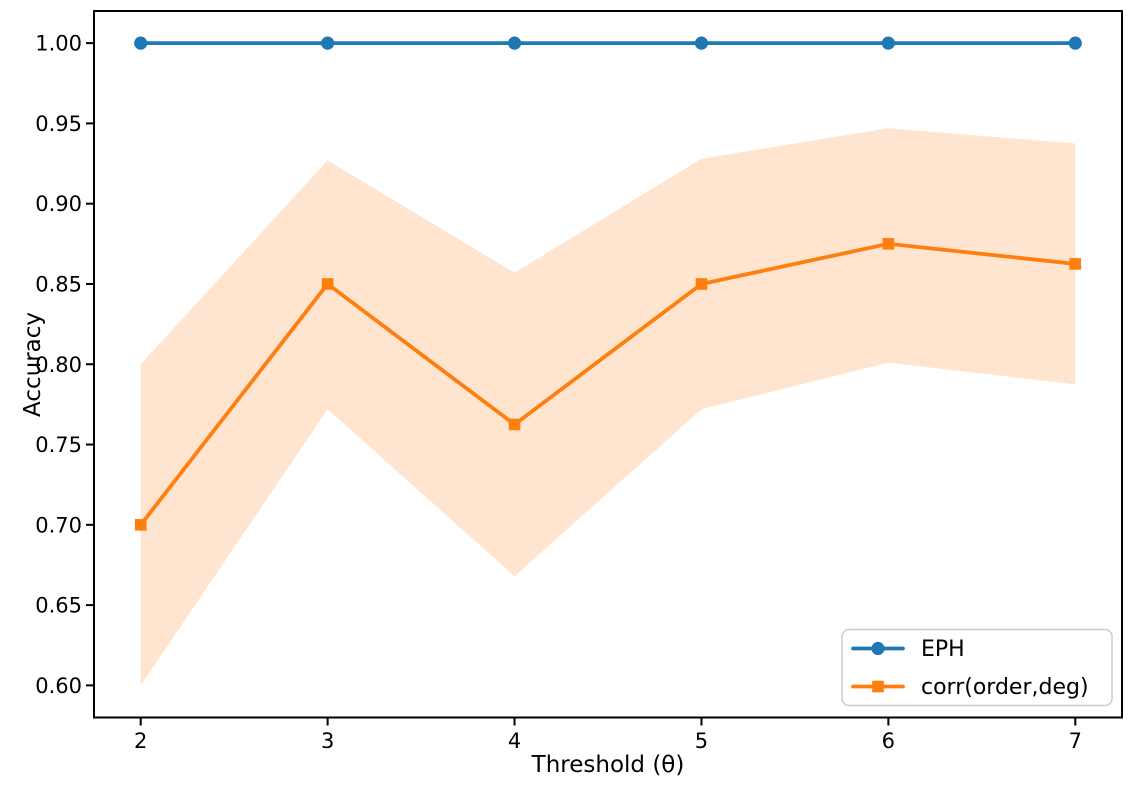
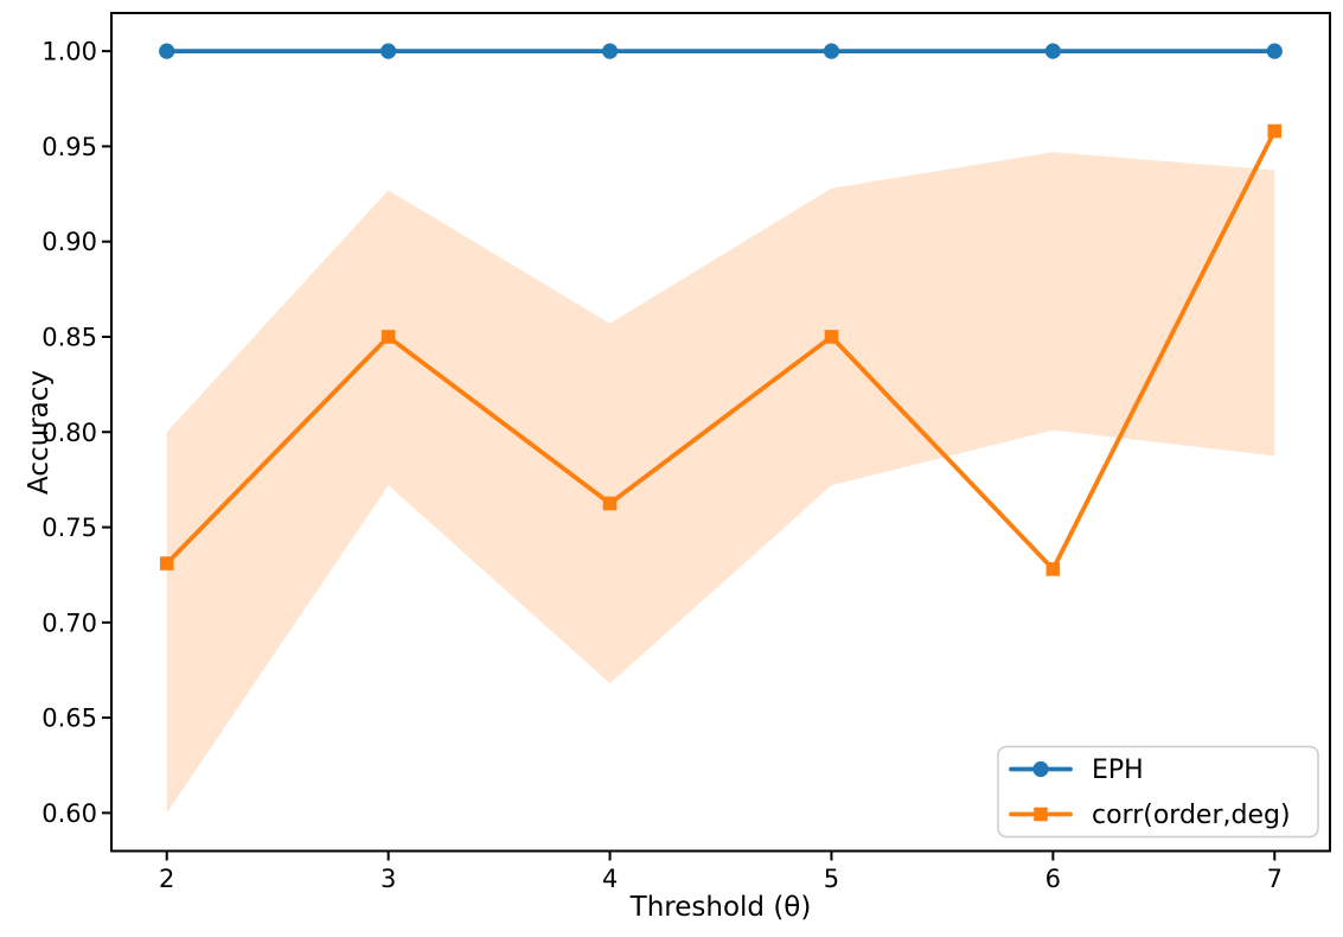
corr(order,deg)/2: 0.700 -> 0.731
corr(order,deg)/6: 0.875 -> 0.728
corr(order,deg)/7: 0.863 -> 0.958
